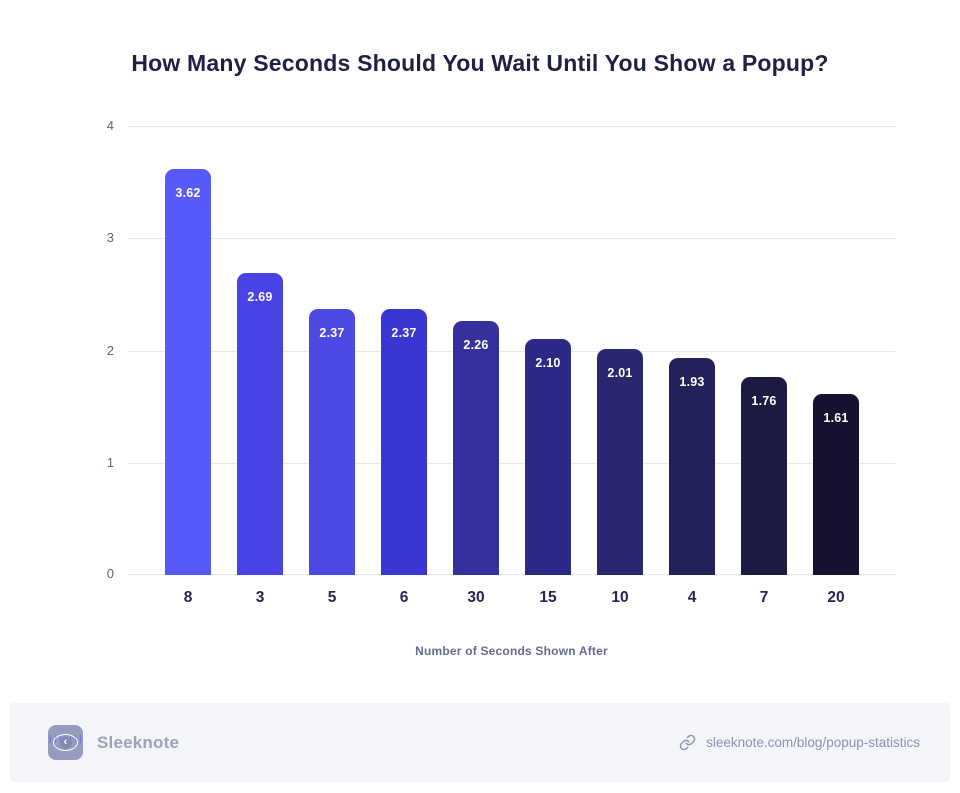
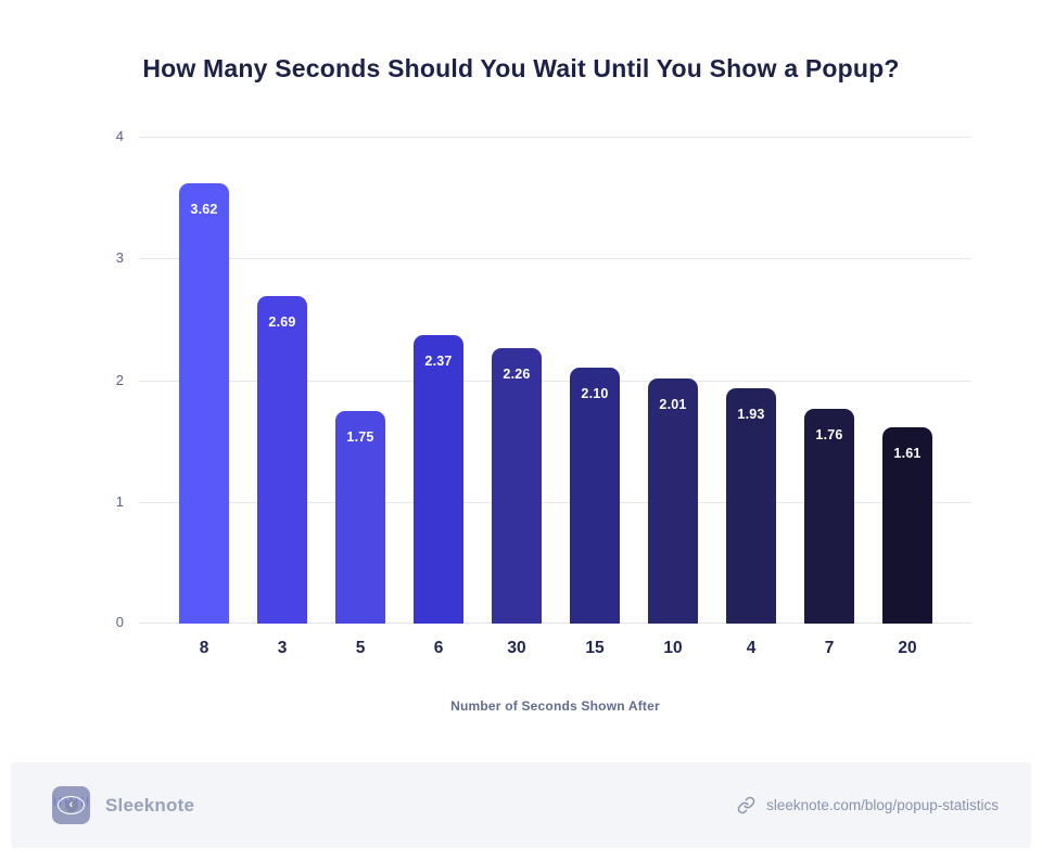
5: 2.37 -> 1.75
